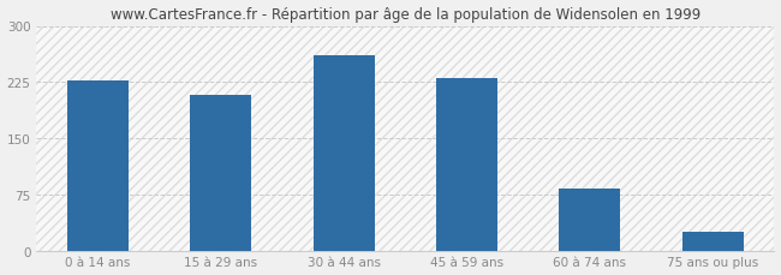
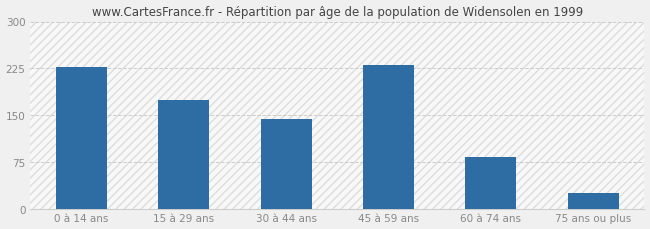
15 à 29 ans: 208 -> 174
30 à 44 ans: 261 -> 144
